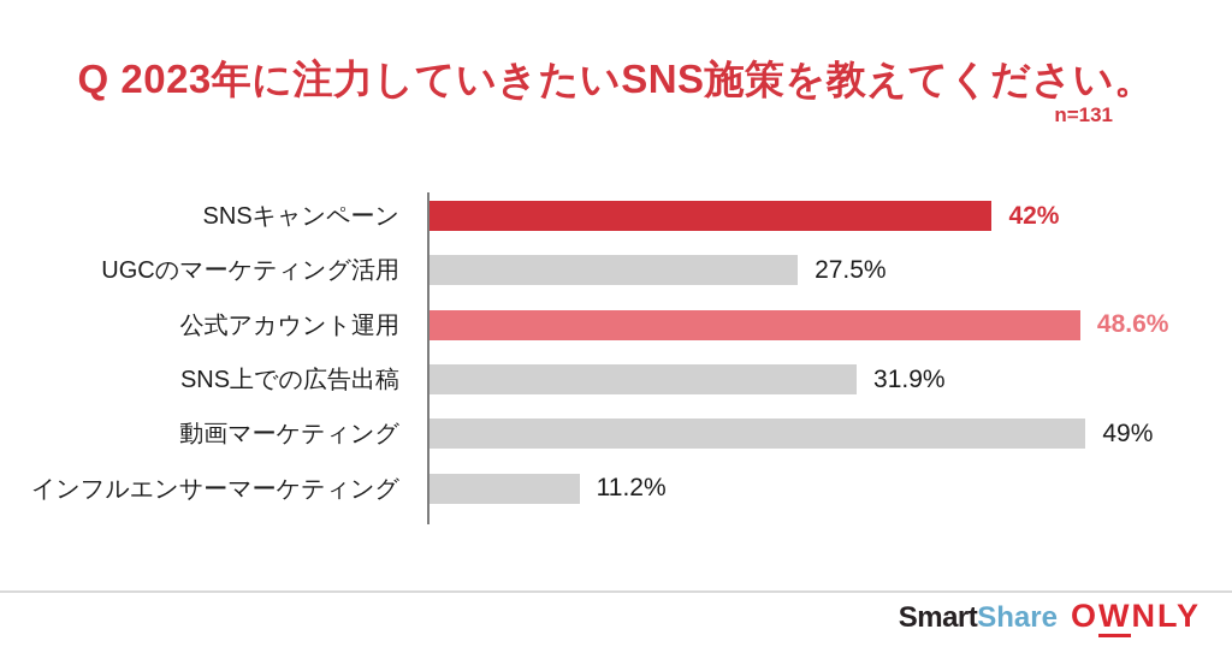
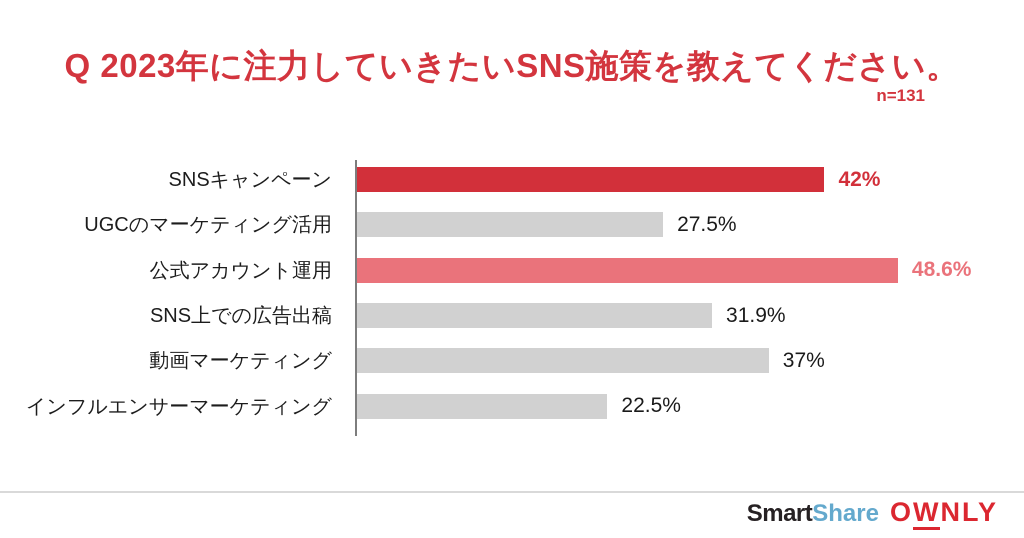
動画マーケティング: 49% -> 37%
インフルエンサーマーケティング: 11.2% -> 22.5%
